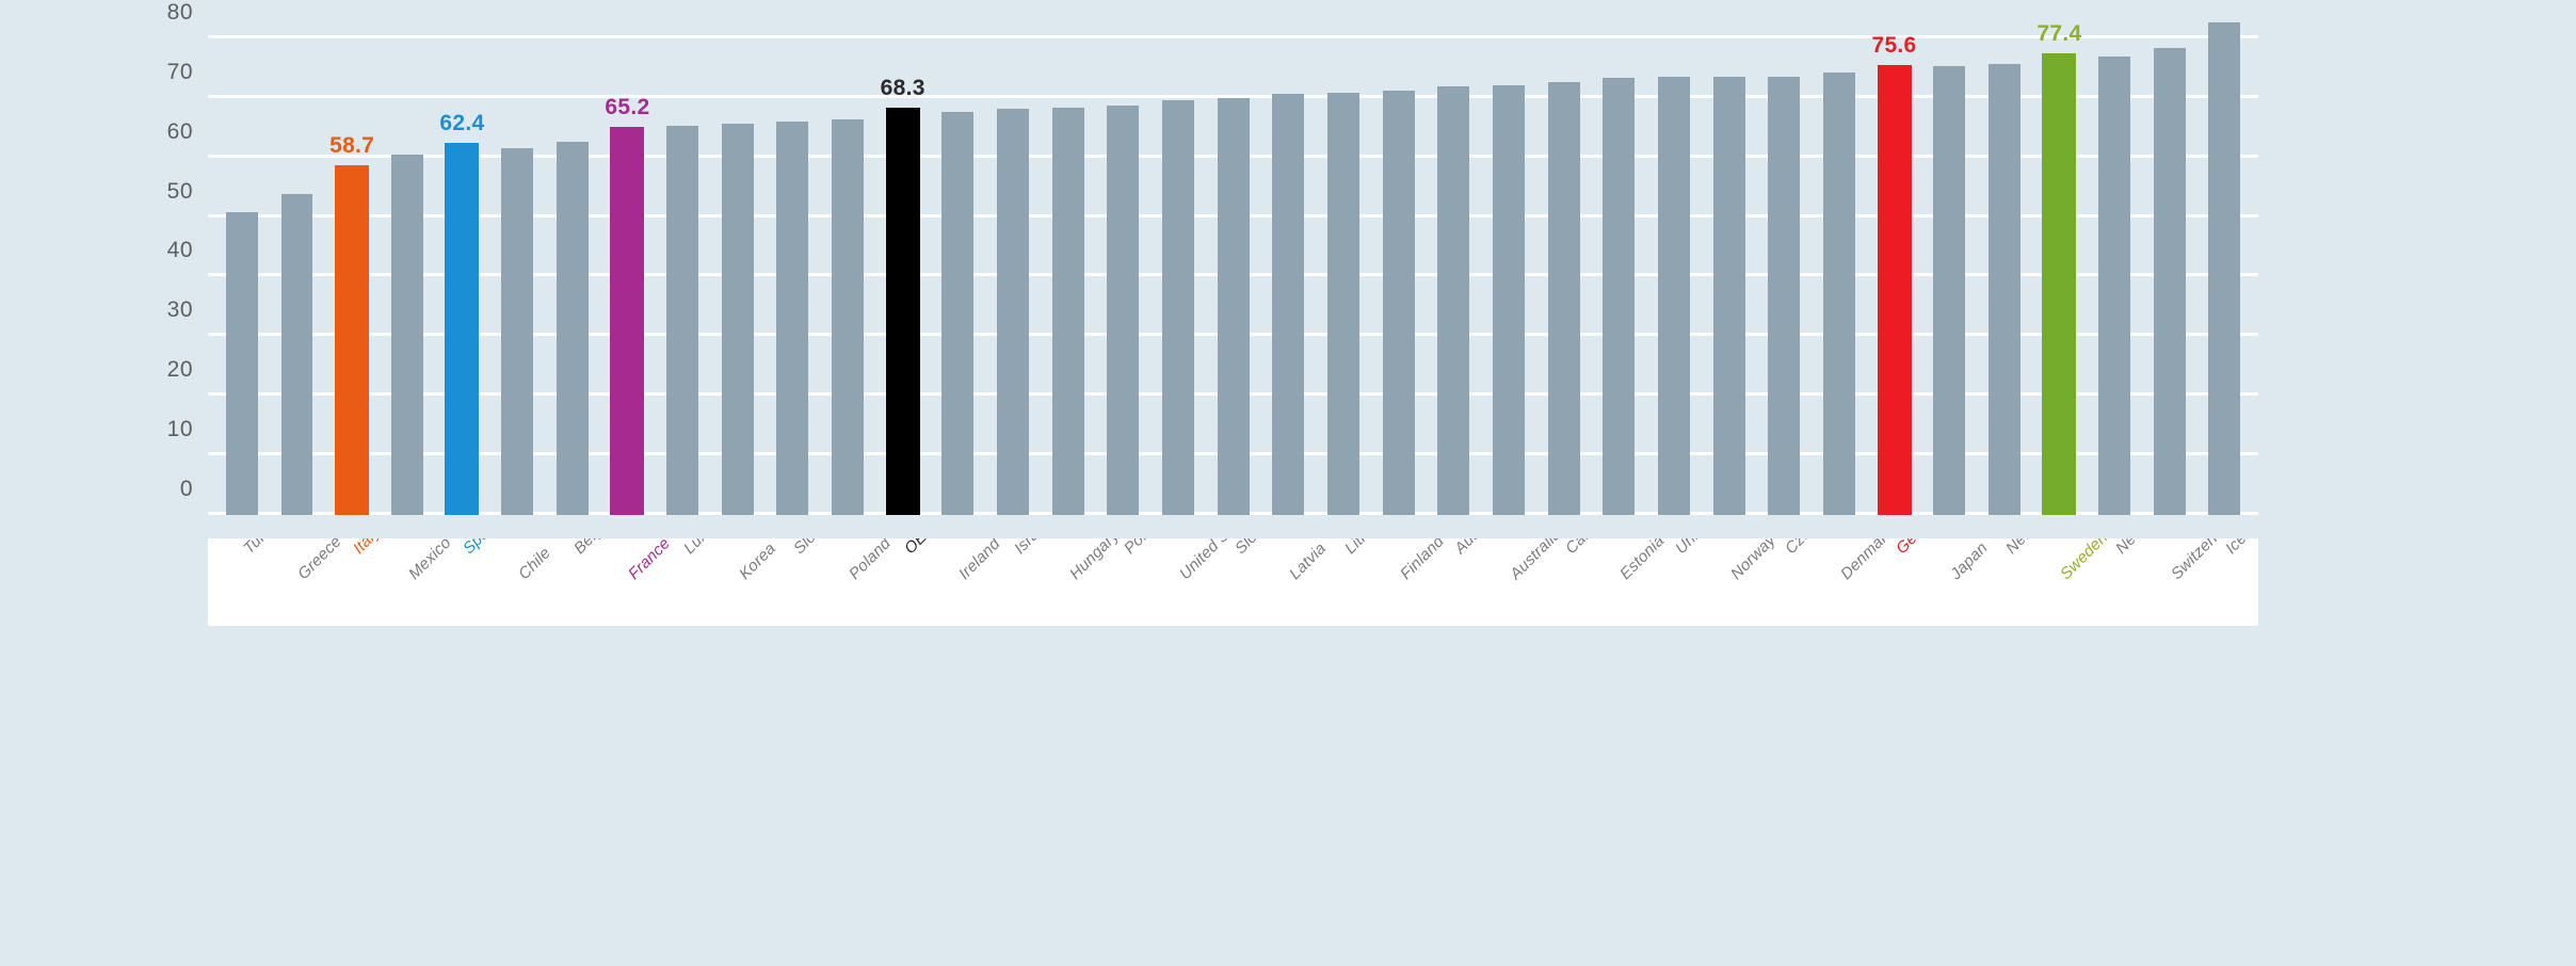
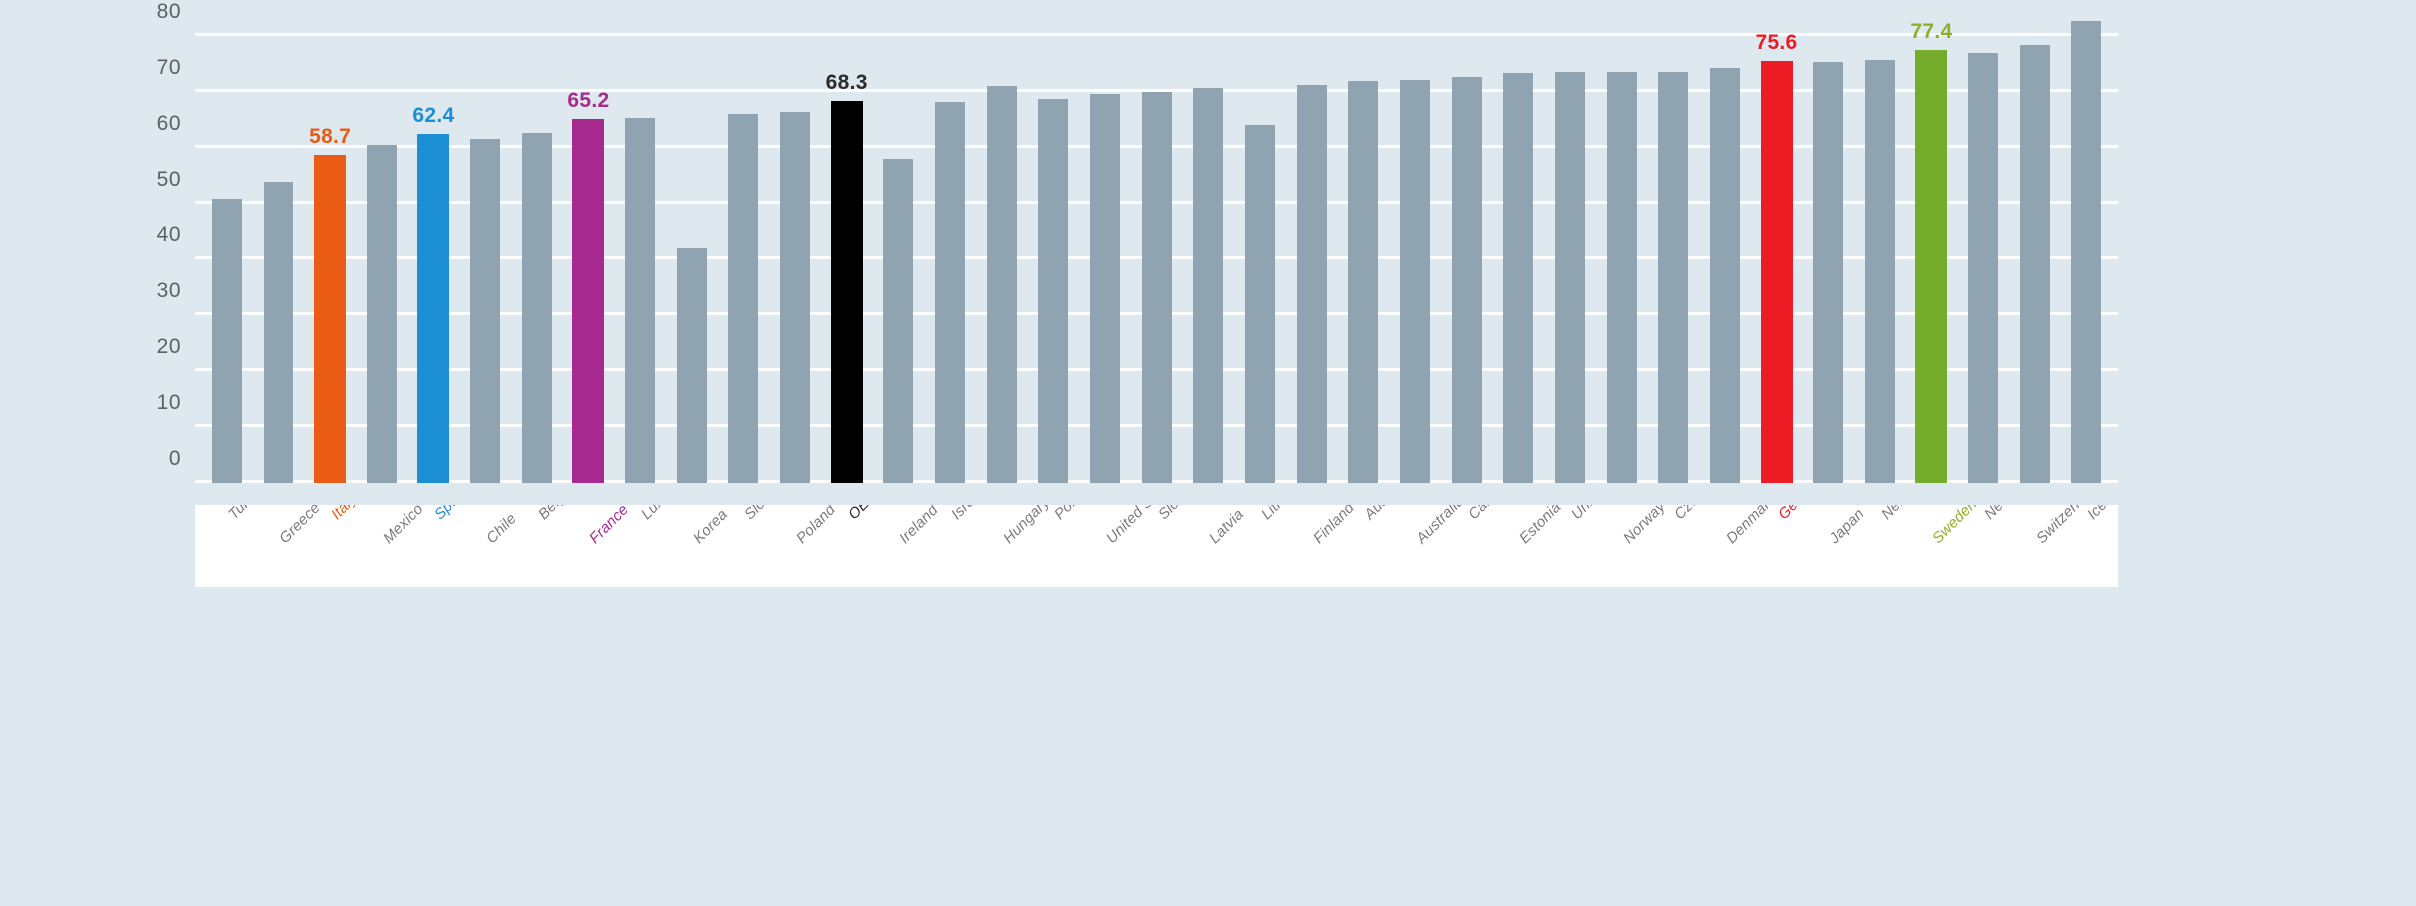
Korea: 66 -> 42
Ireland: 68 -> 58
Hungary: 68 -> 71
Lithuania: 71 -> 64
